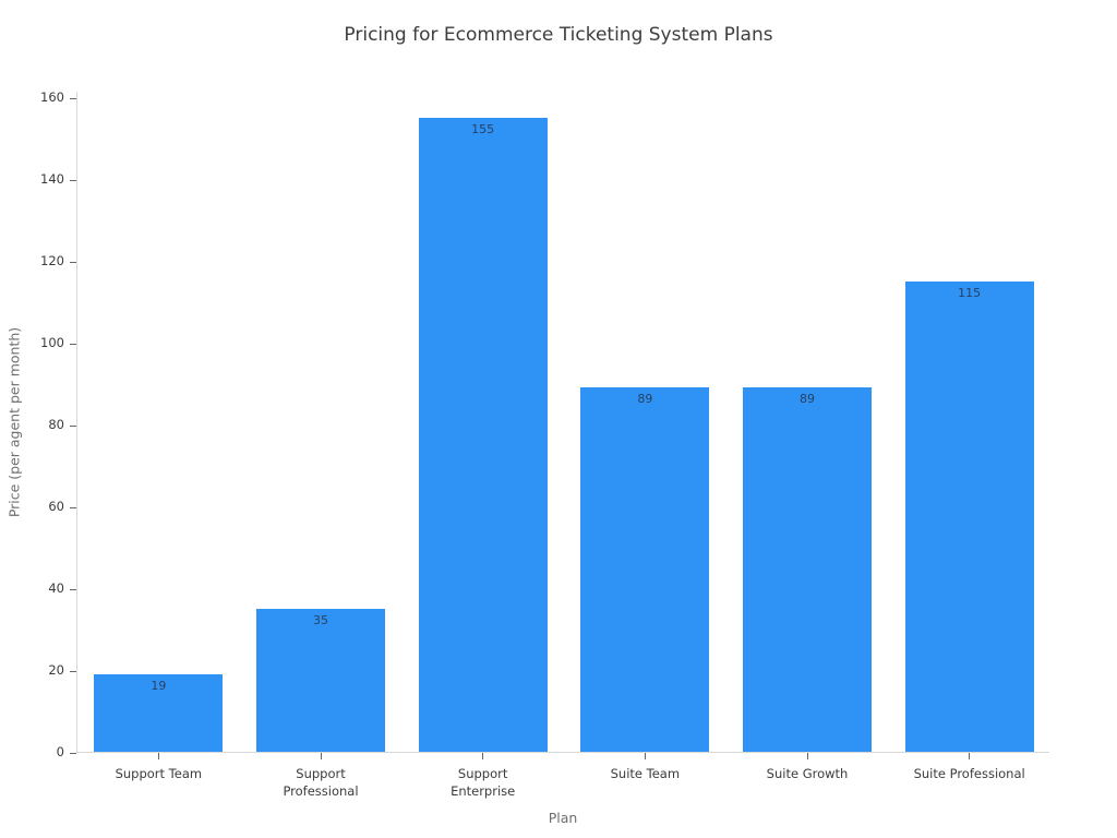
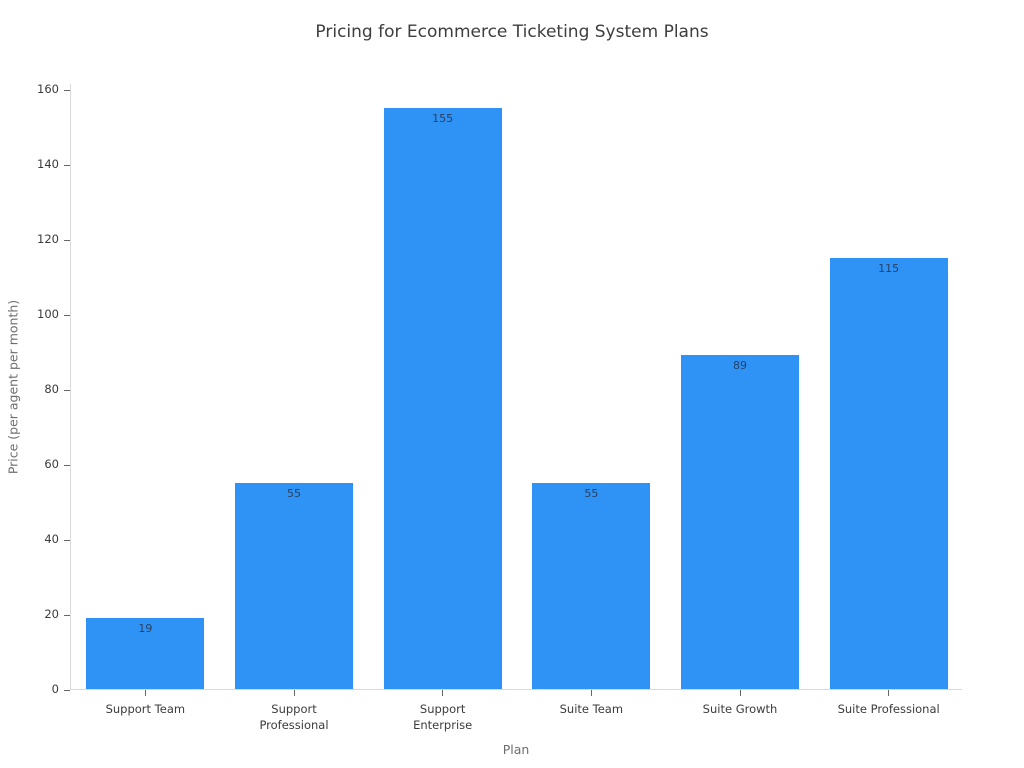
Support Professional: 35 -> 55
Suite Team: 89 -> 55
